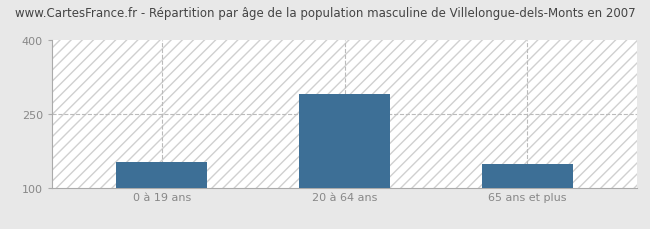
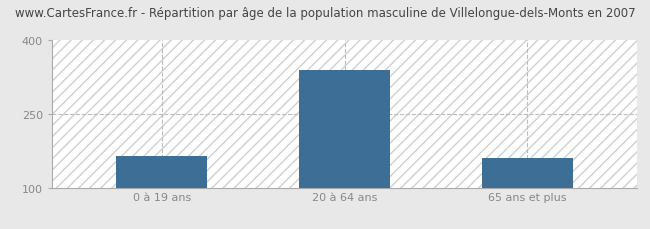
0 à 19 ans: 152 -> 165
20 à 64 ans: 290 -> 340
65 ans et plus: 148 -> 160
